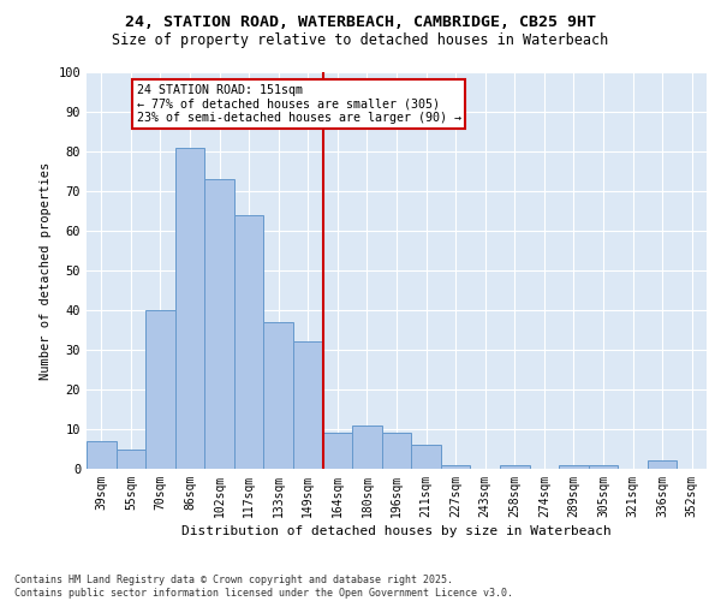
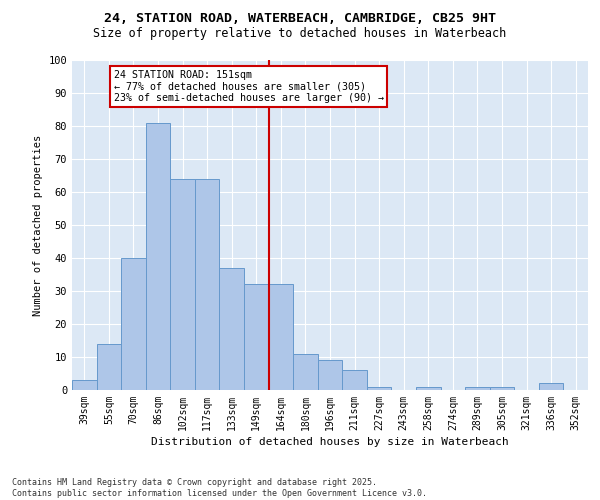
39sqm: 7 -> 3
55sqm: 5 -> 14
102sqm: 73 -> 64
164sqm: 9 -> 32
